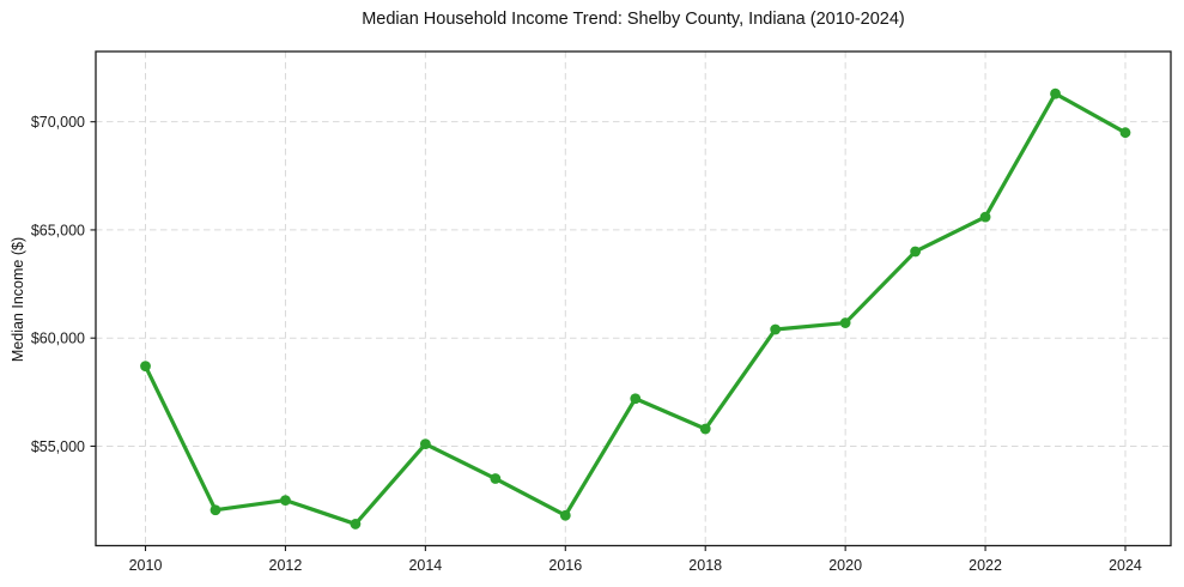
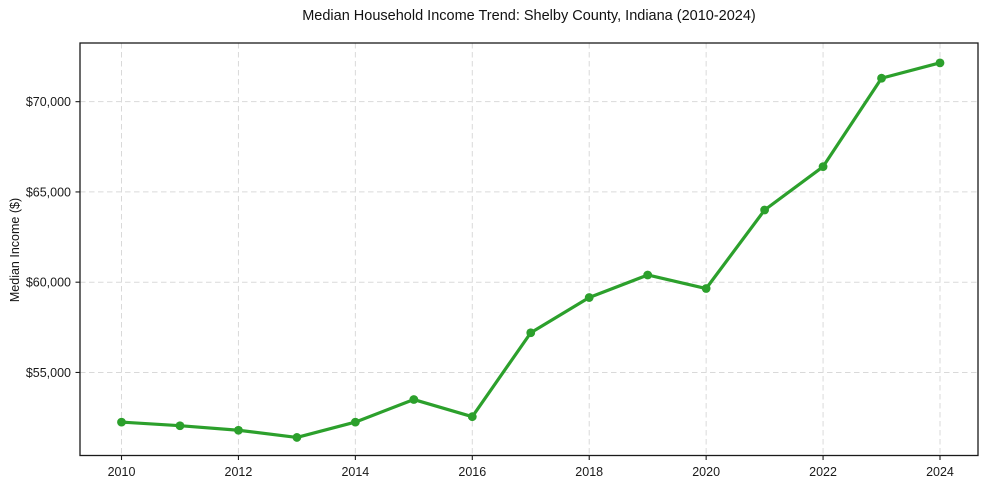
2010: $58700 -> $52200
2012: $52500 -> $51800
2014: $55100 -> $52200
2016: $51800 -> $52600
2018: $55800 -> $59200
2020: $60700 -> $59600
2022: $65600 -> $66400
2024: $69500 -> $72200
